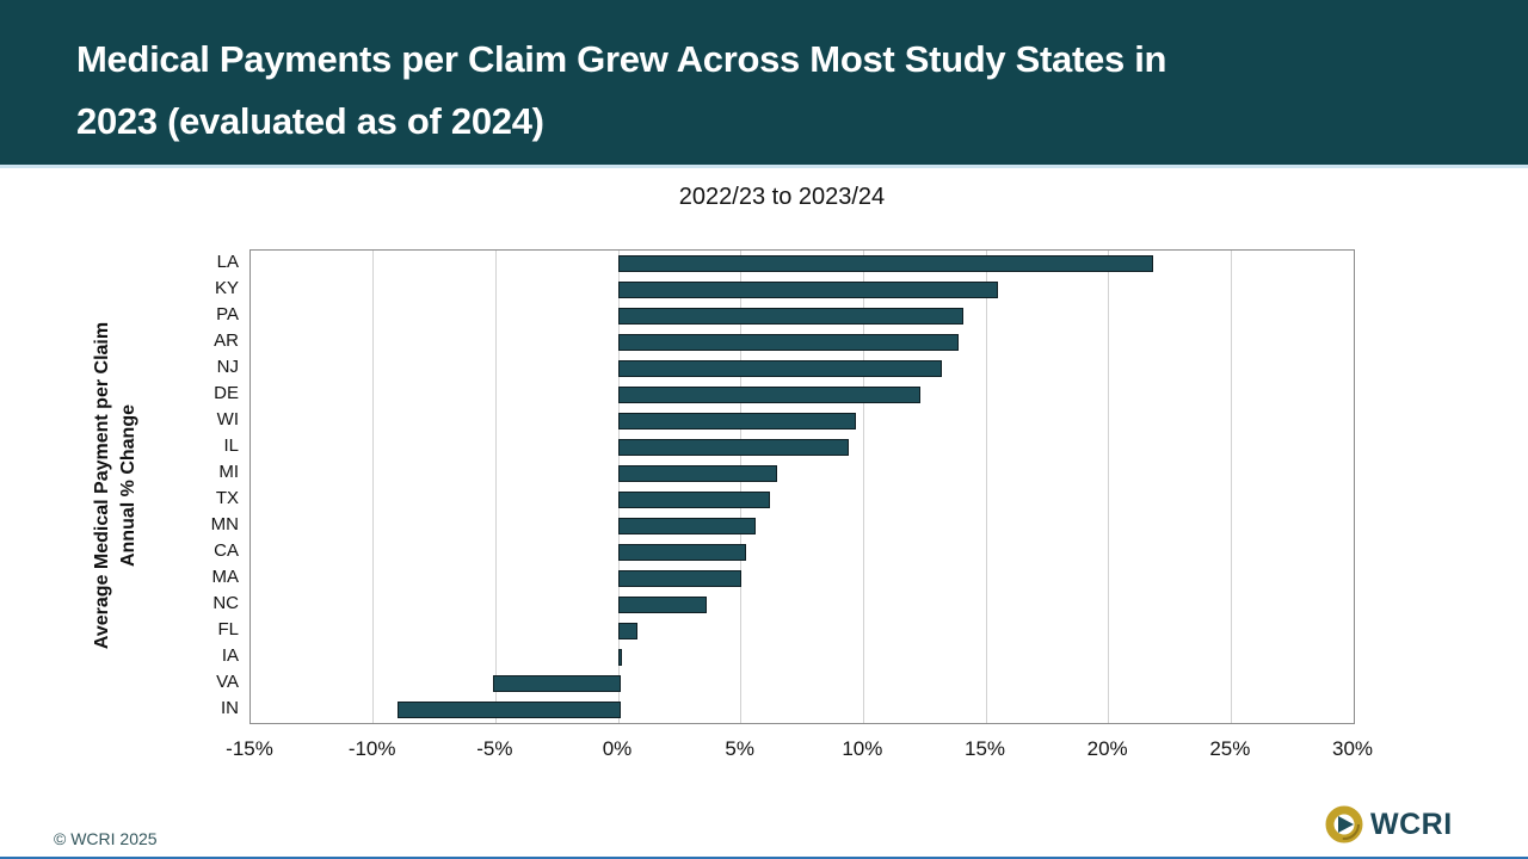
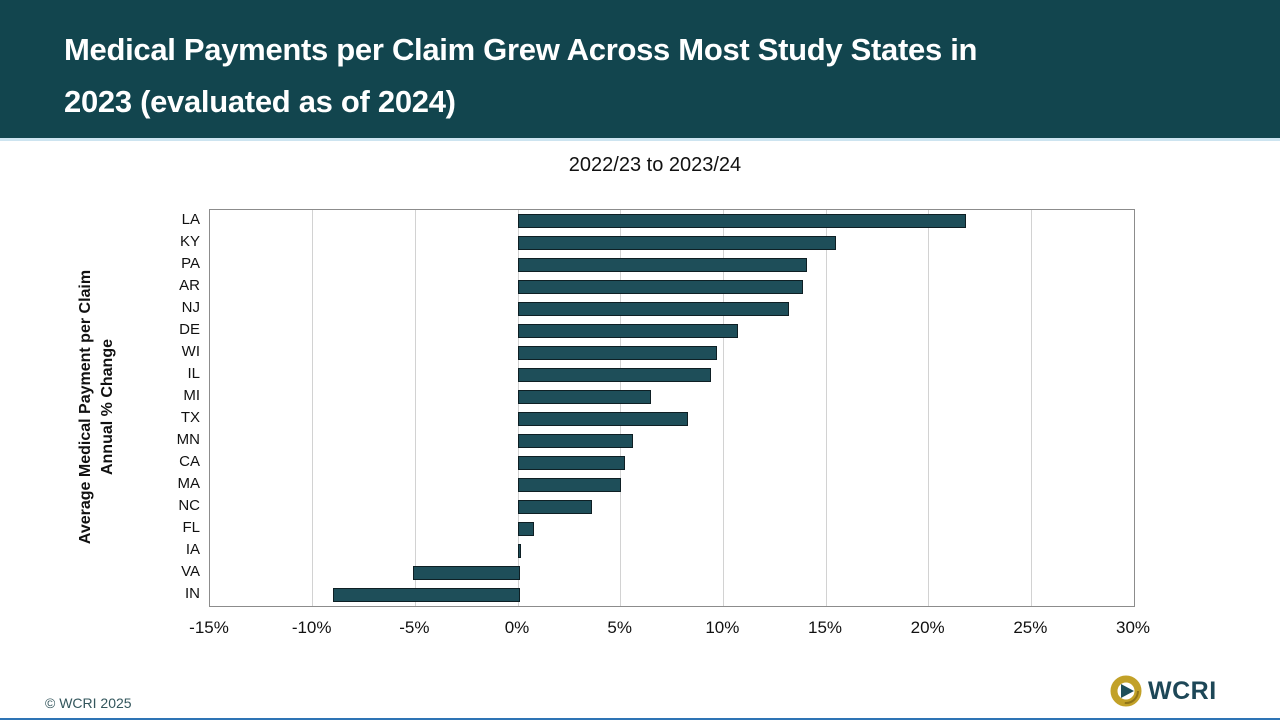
DE: 12.2% -> 10.6%
TX: 6.1% -> 8.2%
